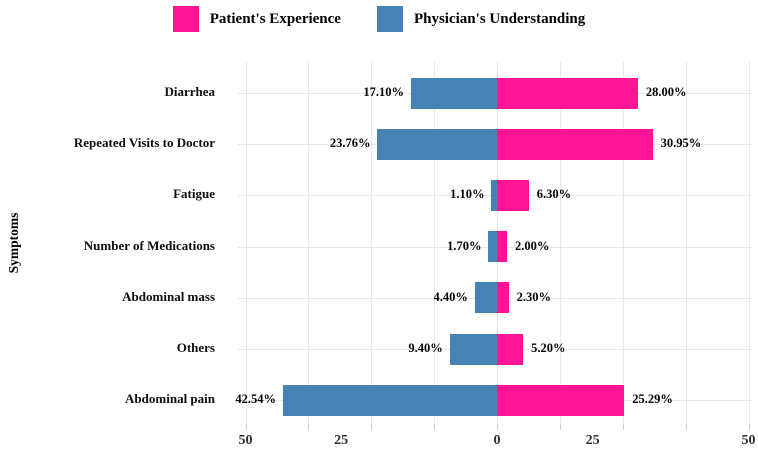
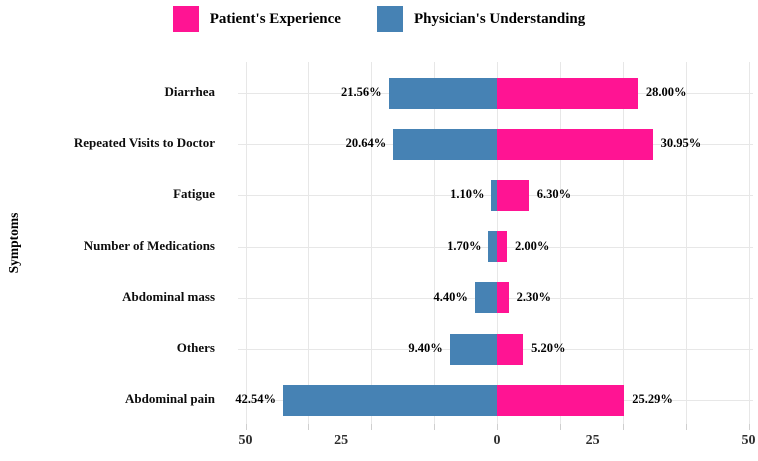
Physician's Understanding/Diarrhea: 17.10% -> 21.56%
Physician's Understanding/Repeated Visits to Doctor: 23.76% -> 20.64%
